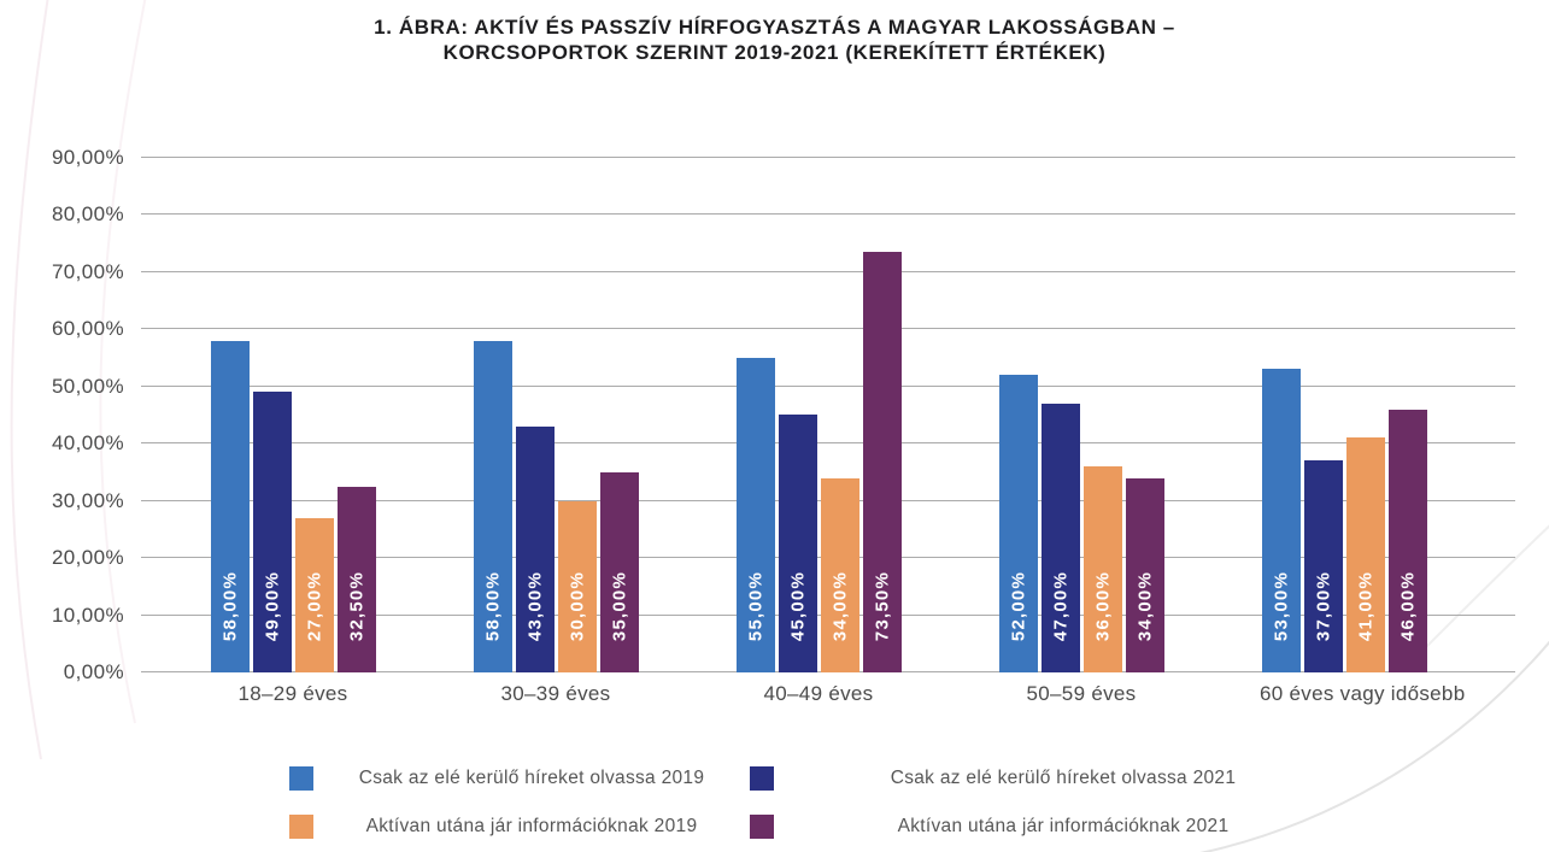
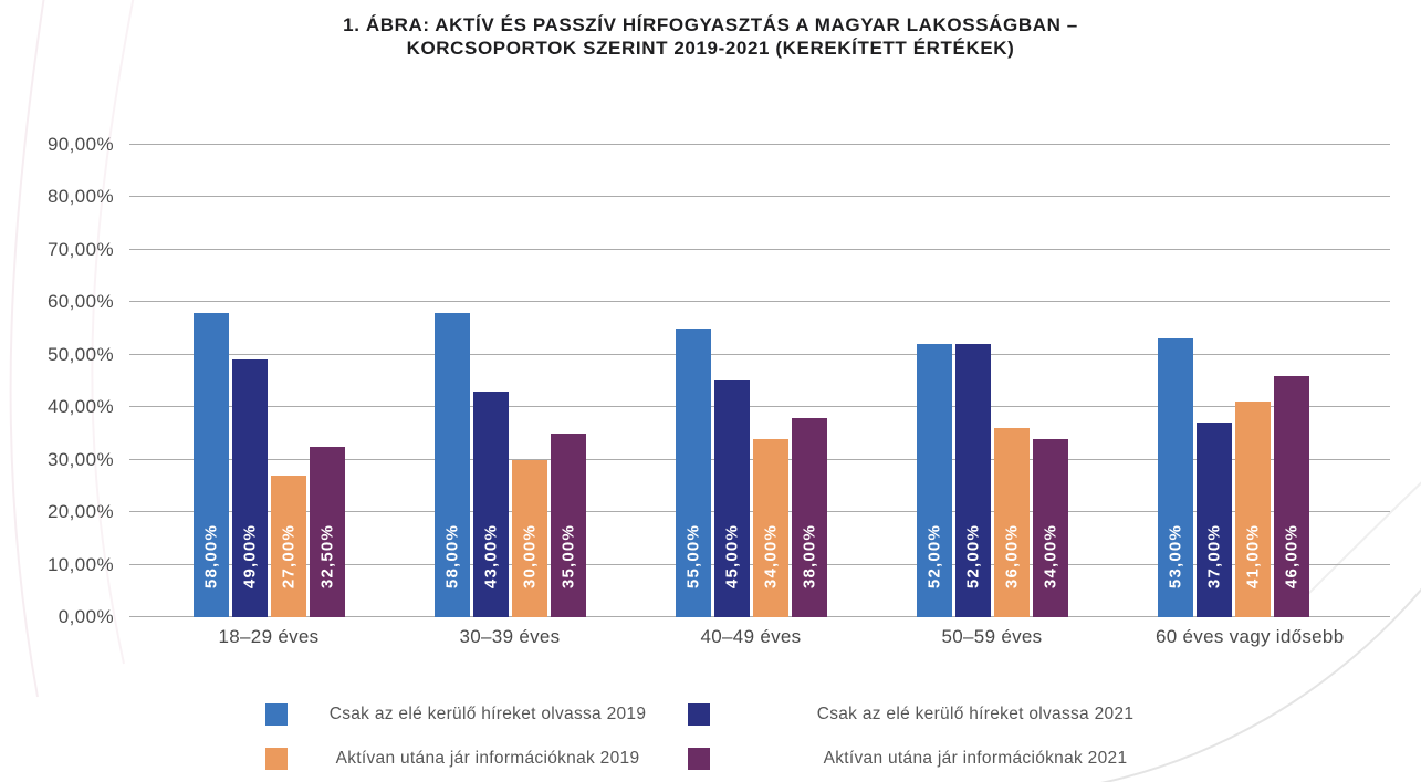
Aktívan utána jár információknak 2021/40–49 éves: 73,50% -> 38,00%
Csak az elé kerülő híreket olvassa 2021/50–59 éves: 47,00% -> 52,00%
